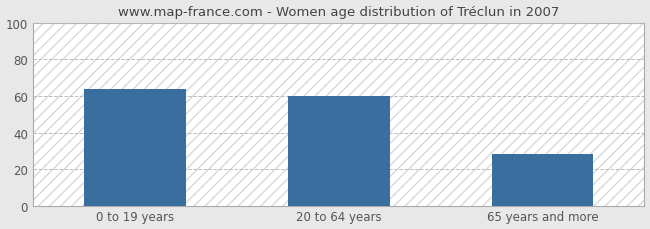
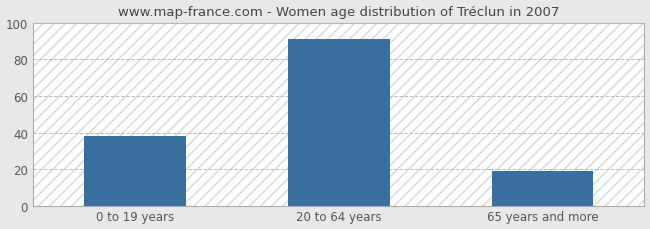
0 to 19 years: 64 -> 38
20 to 64 years: 60 -> 91
65 years and more: 28 -> 19
